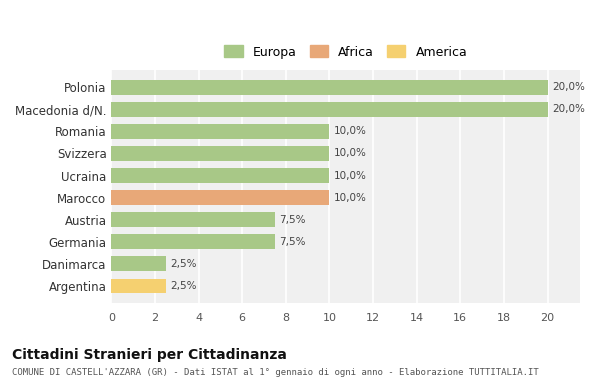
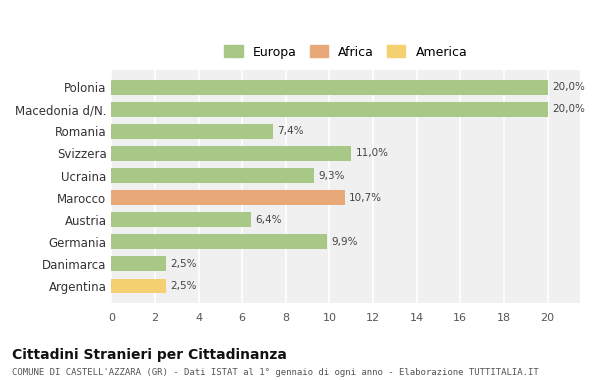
Romania: 10,0% -> 7,4%
Svizzera: 10,0% -> 11,0%
Ucraina: 10,0% -> 9,3%
Marocco: 10,0% -> 10,7%
Austria: 7,5% -> 6,4%
Germania: 7,5% -> 9,9%
